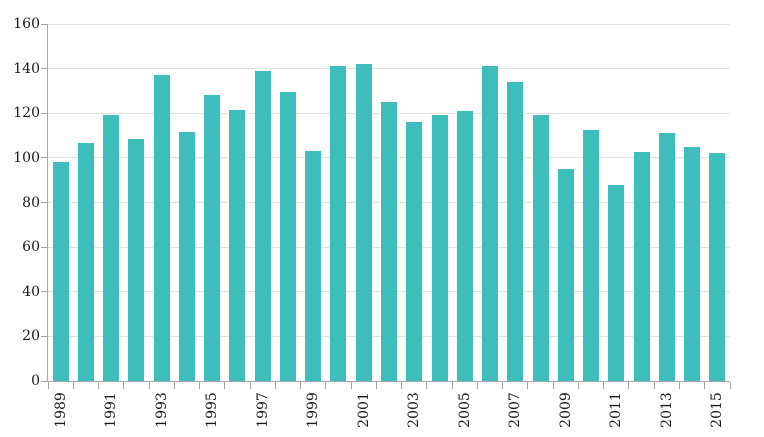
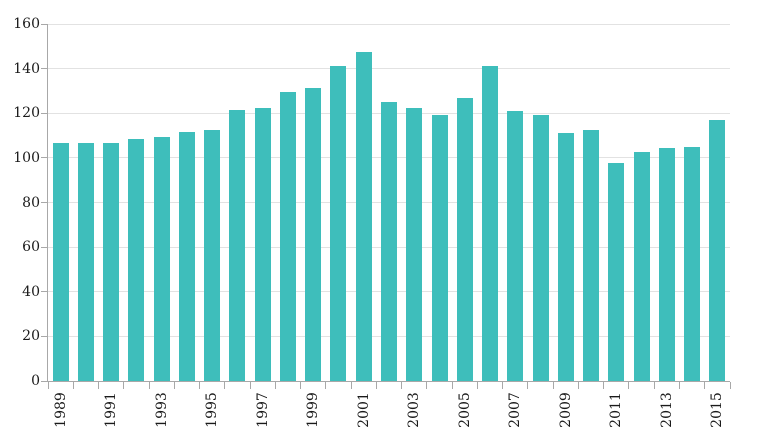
1989: 98 -> 106
1991: 119 -> 106
1993: 137 -> 110
1995: 128 -> 112
1997: 139 -> 122
1999: 103 -> 132
2001: 142 -> 148
2003: 116 -> 122
2005: 121 -> 127
2007: 134 -> 121
2009: 95 -> 111
2011: 88 -> 98
2013: 111 -> 104
2015: 102 -> 117
